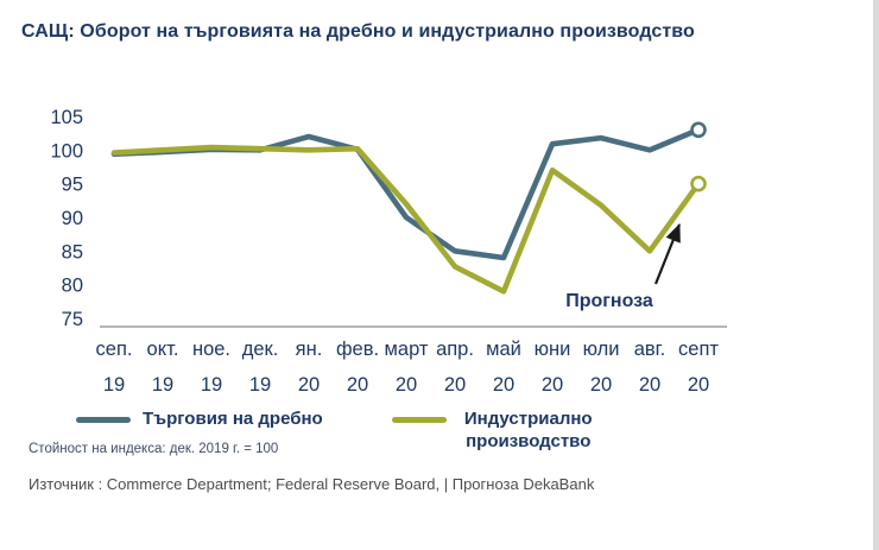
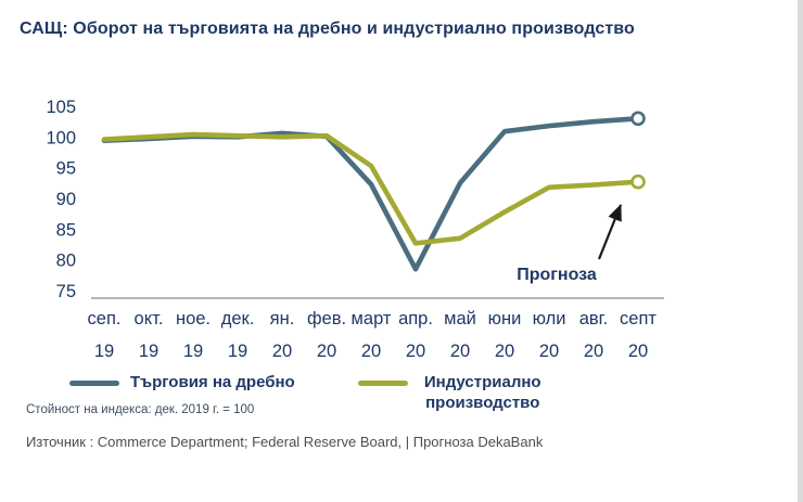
Търговия на дребно/ян.: 102 -> 101
Търговия на дребно/март: 90 -> 92
Индустриално производство/март: 92 -> 95
Търговия на дребно/апр.: 85 -> 78
Търговия на дребно/май: 84 -> 92
Индустриално производство/май: 79 -> 84
Индустриално производство/юни: 97 -> 88
Търговия на дребно/авг.: 100 -> 102
Индустриално производство/авг.: 85 -> 92
Индустриално производство/септ: 95 -> 93
